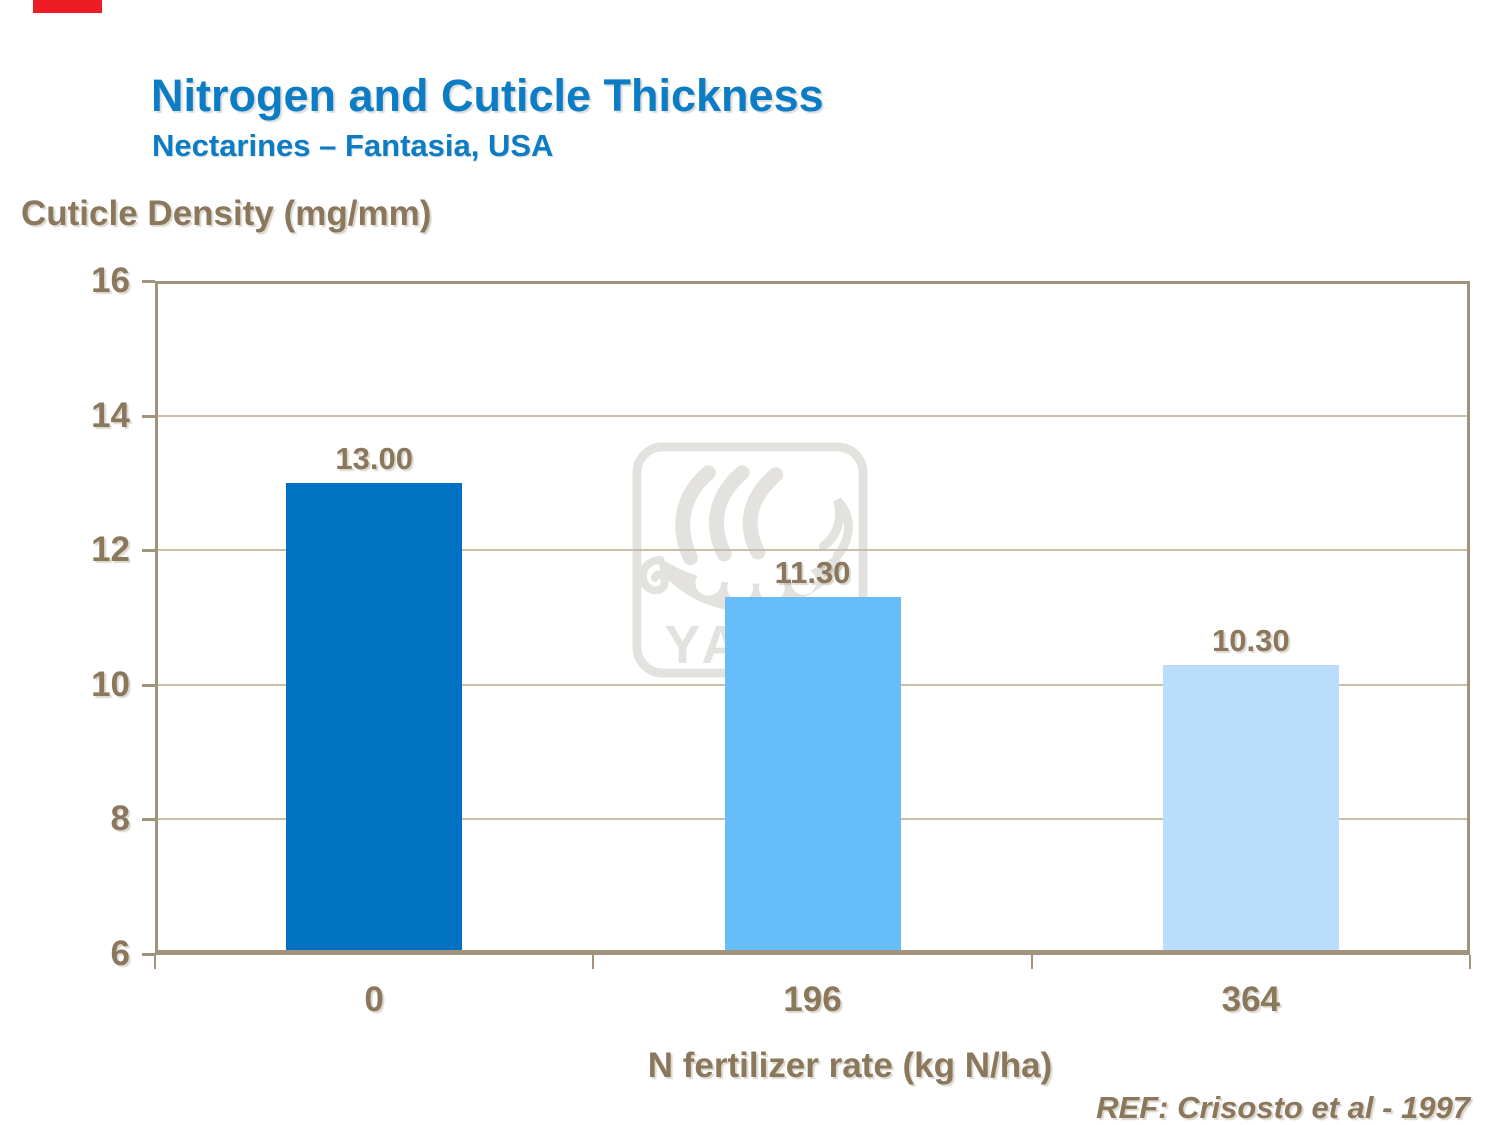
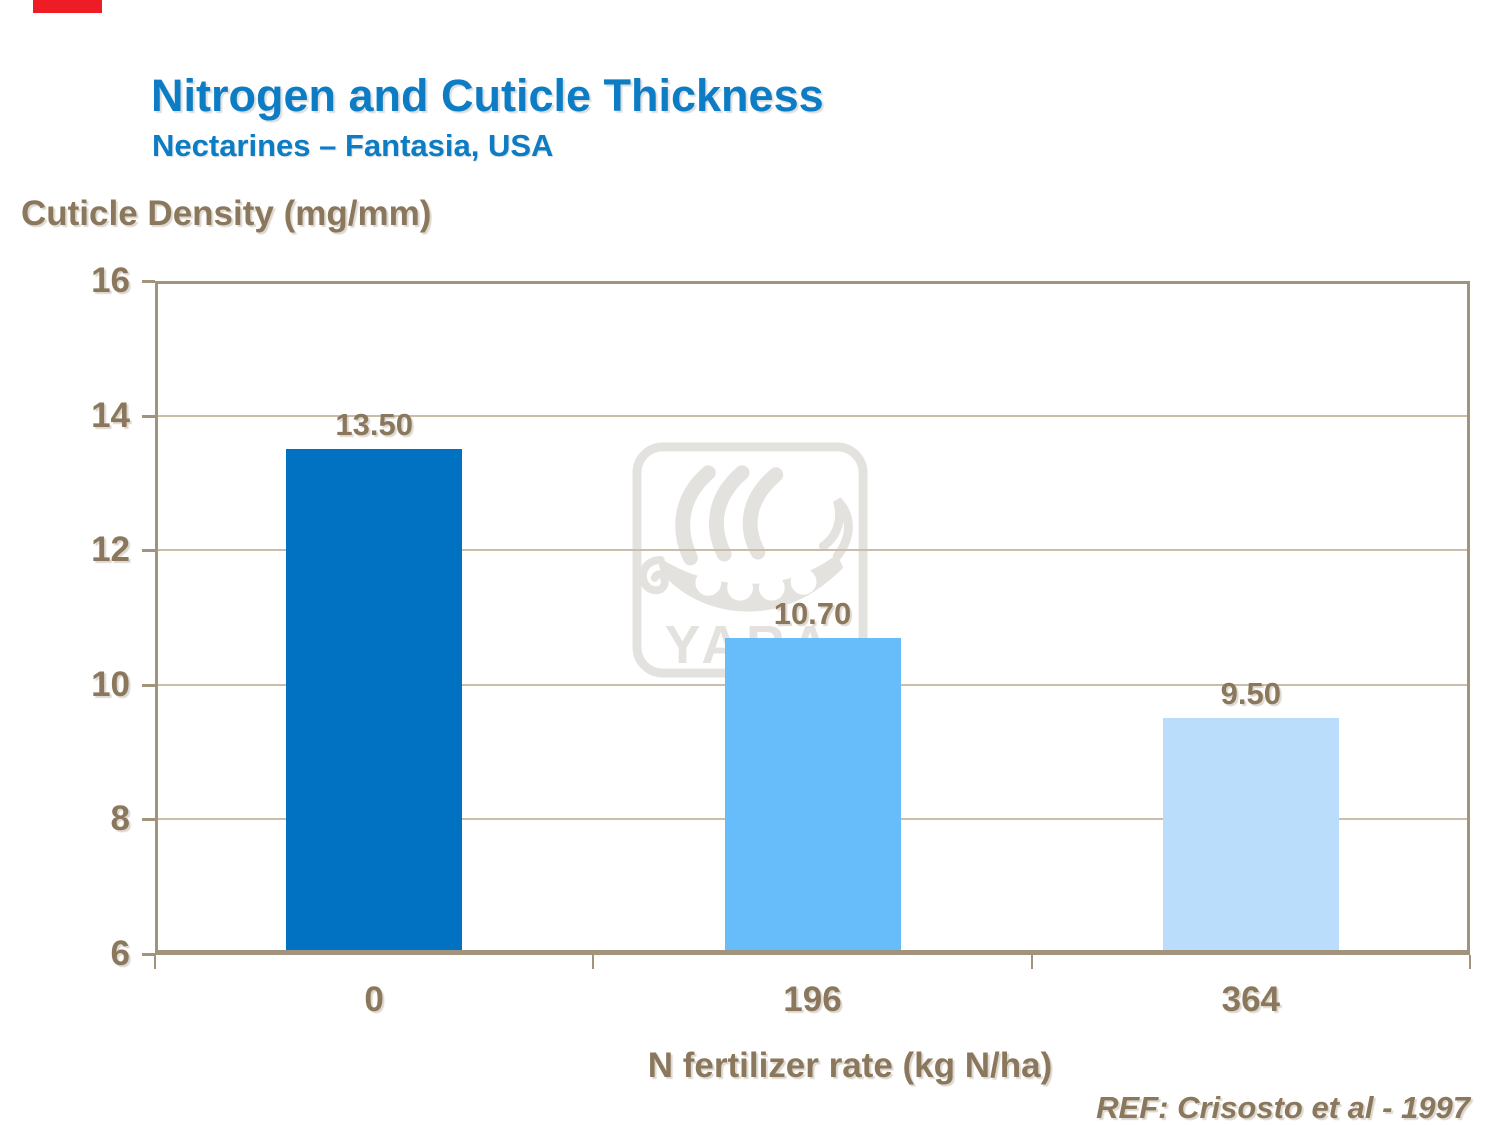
0: 13.00 -> 13.50
196: 11.30 -> 10.70
364: 10.30 -> 9.50
